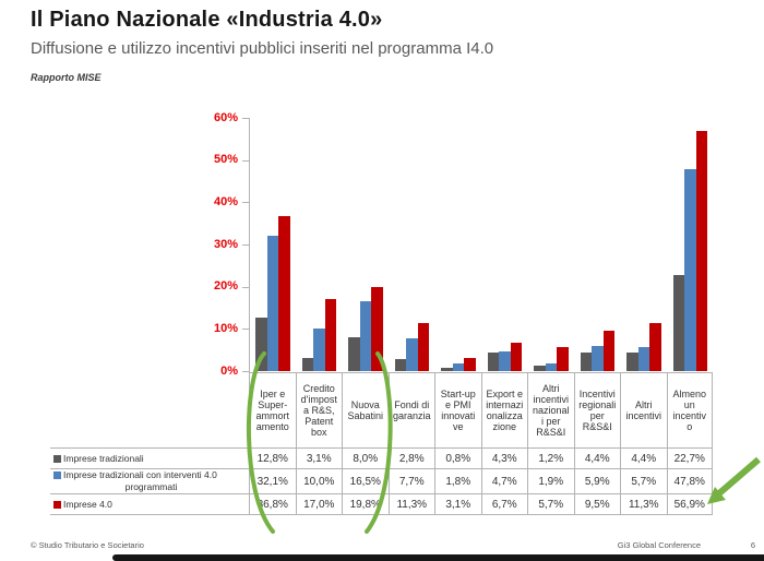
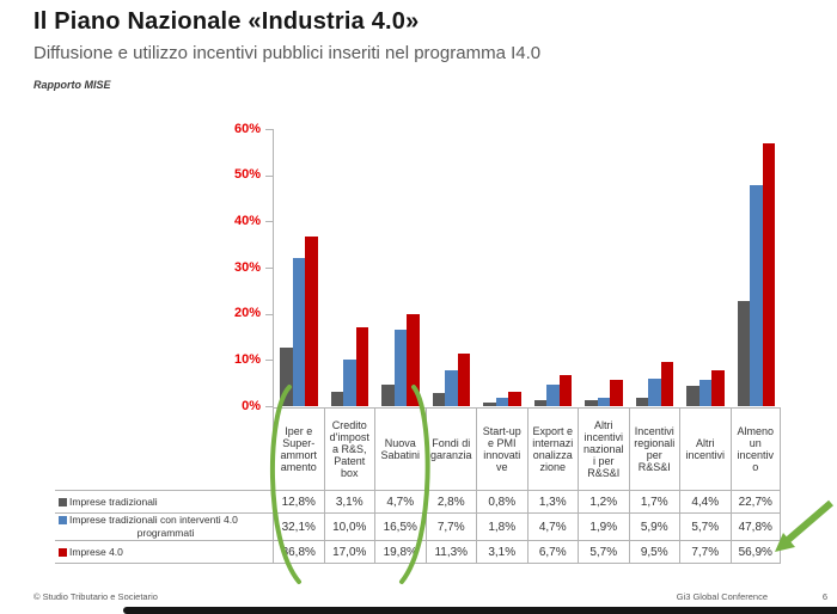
Imprese tradizionali/Nuova Sabatini: 8,0% -> 4,7%
Imprese tradizionali/Export e internazionalizzazione: 4,3% -> 1,3%
Imprese tradizionali/Incentivi regionali per R&S&I: 4,4% -> 1,7%
Imprese 4.0/Altri incentivi: 11,3% -> 7,7%
